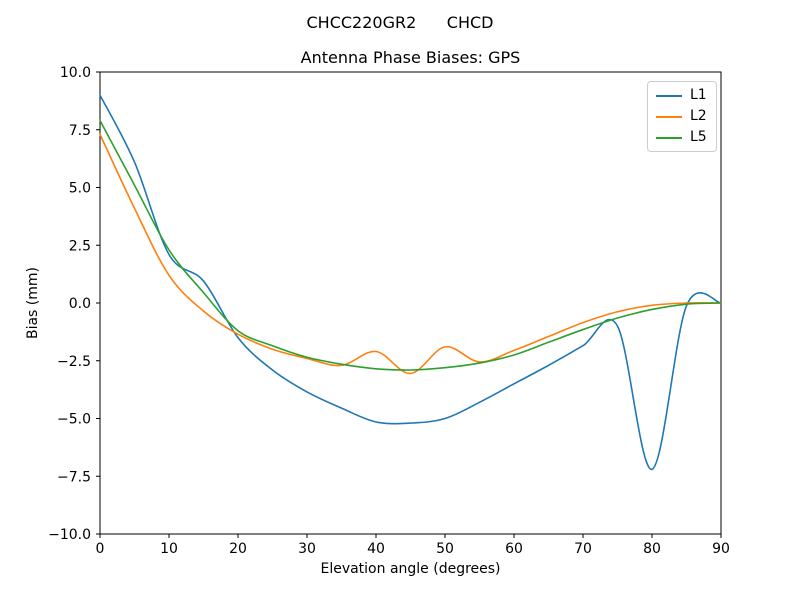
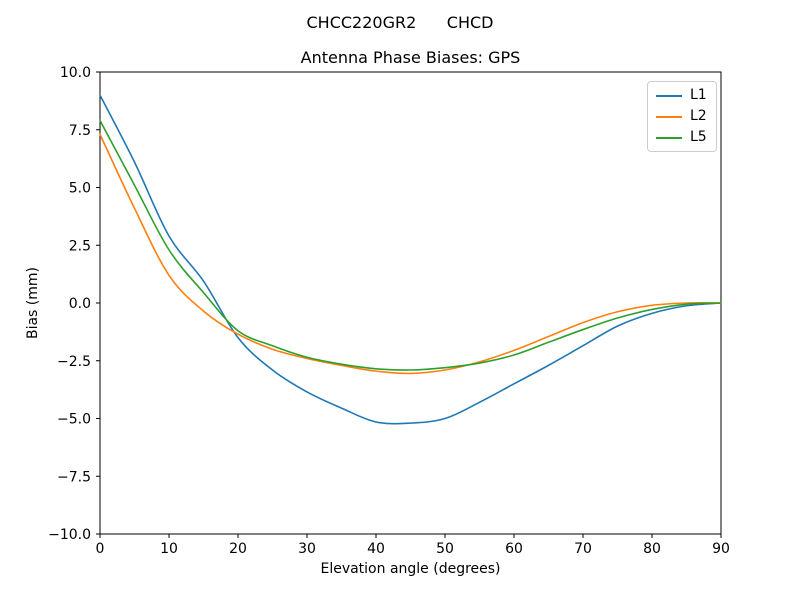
L1/10: 2.1 -> 2.9
L2/40: -2.1 -> -3.0
L2/50: -1.9 -> -2.9
L1/80: -7.2 -> -0.5
